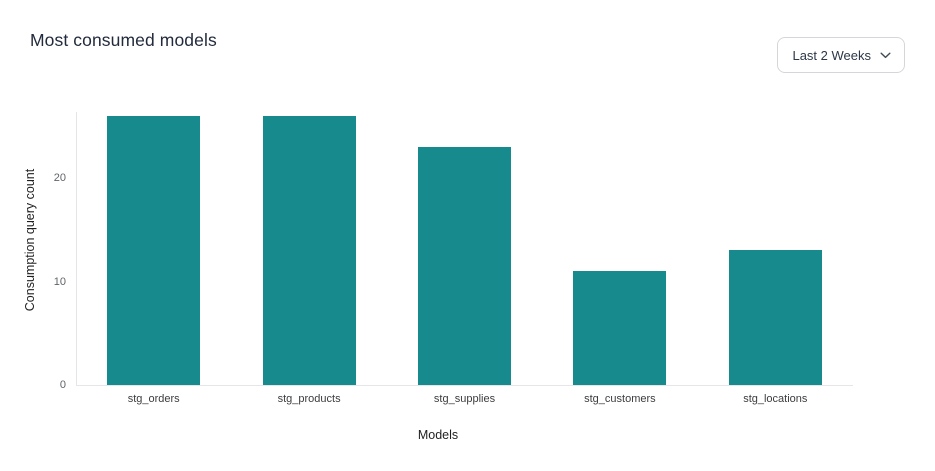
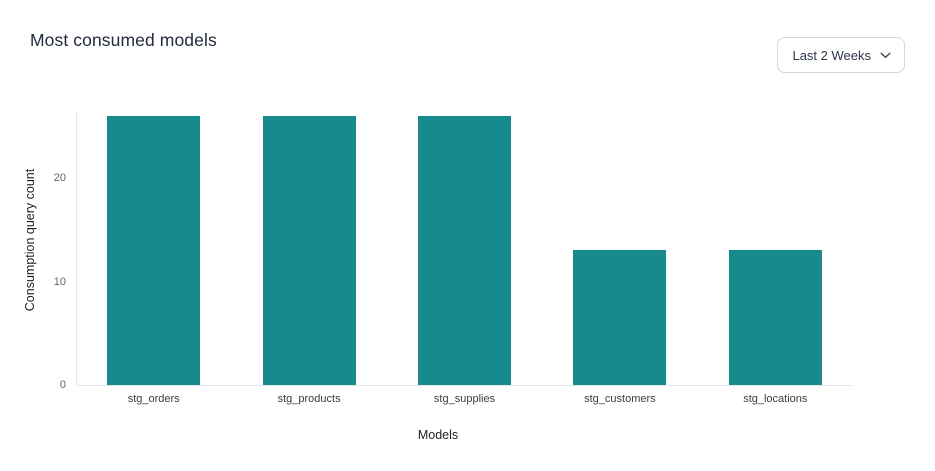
stg_supplies: 23 -> 26
stg_customers: 11 -> 13
